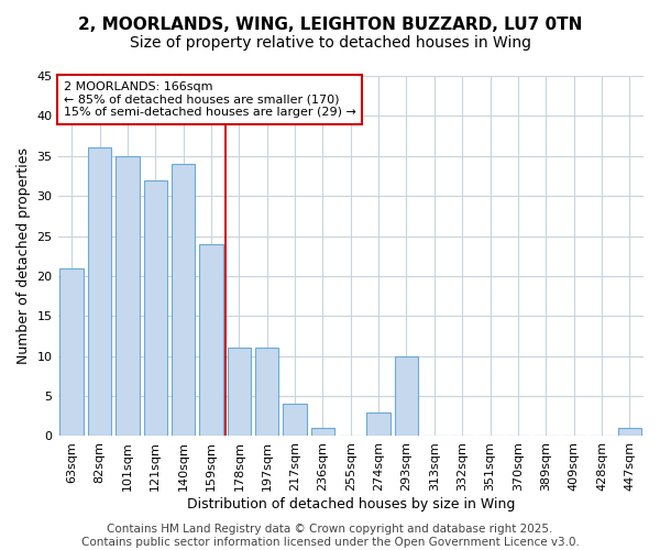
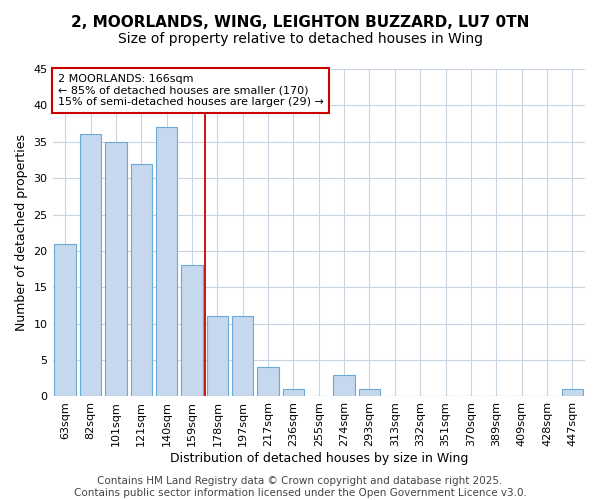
140sqm: 34 -> 37
159sqm: 24 -> 18
293sqm: 10 -> 1
